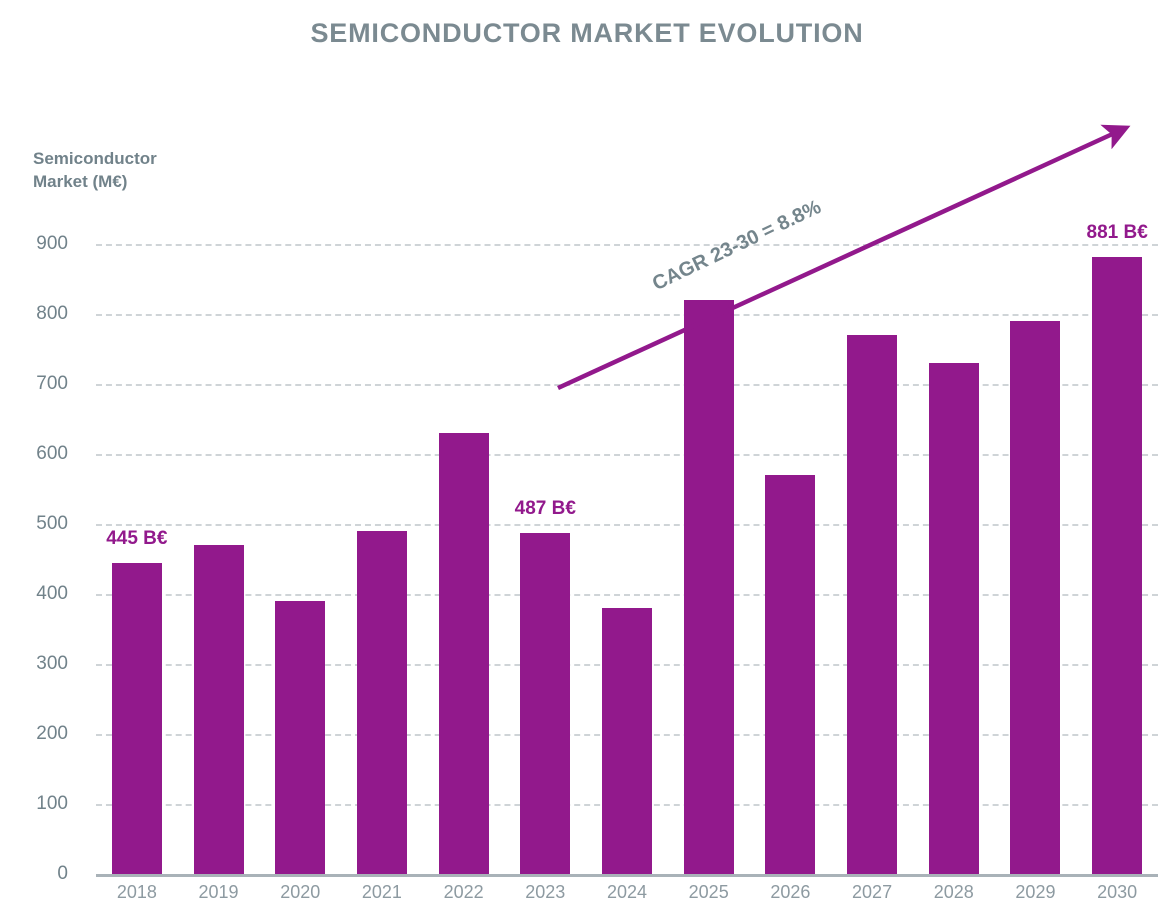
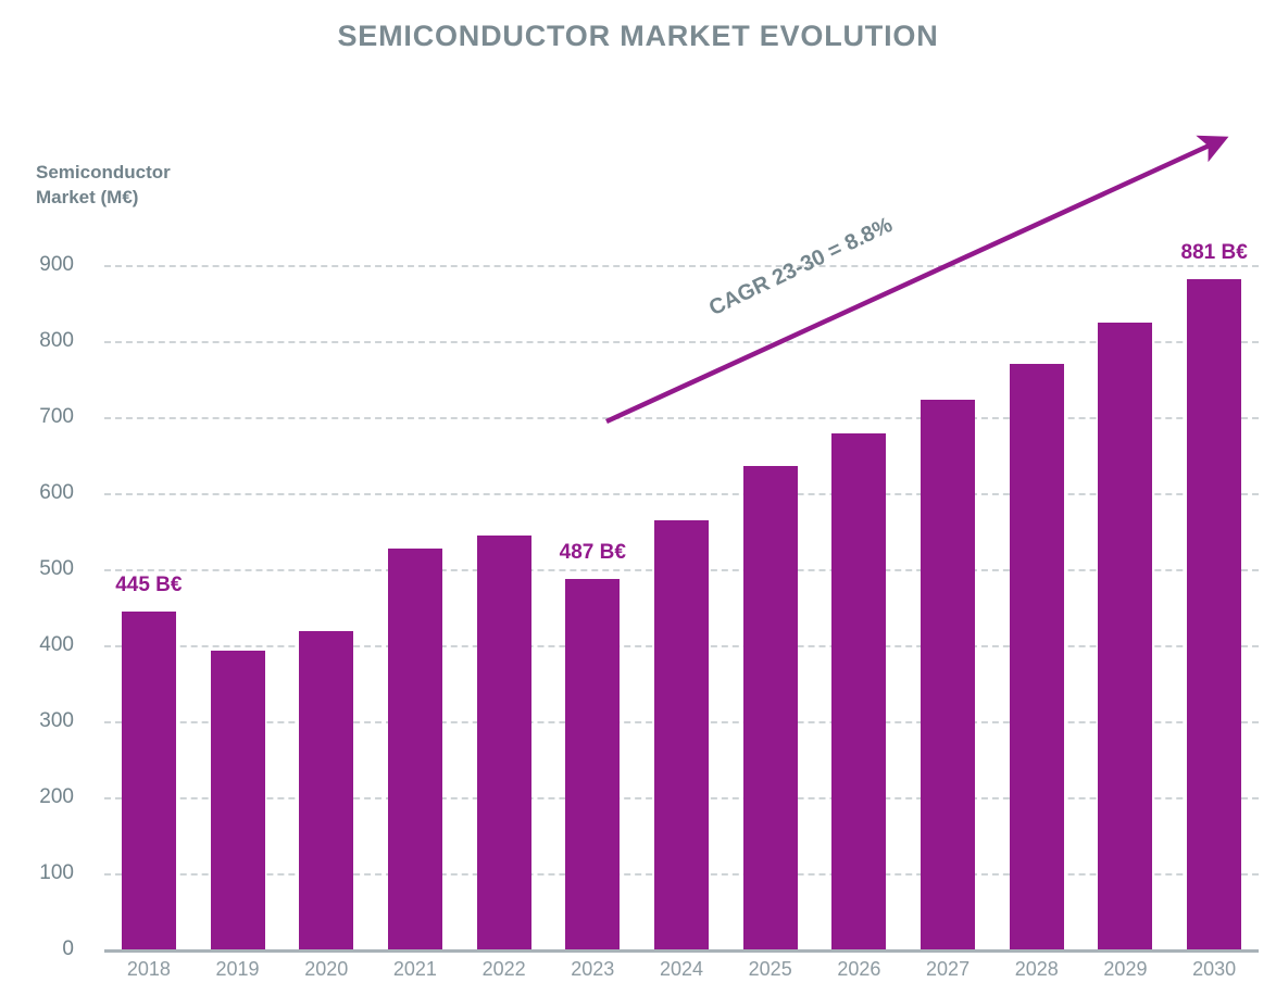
2019: 470 -> 390
2020: 390 -> 420
2021: 490 -> 530
2022: 630 -> 540
2024: 380 -> 560
2025: 820 -> 640
2026: 570 -> 680
2027: 770 -> 720
2028: 730 -> 770
2029: 790 -> 820
